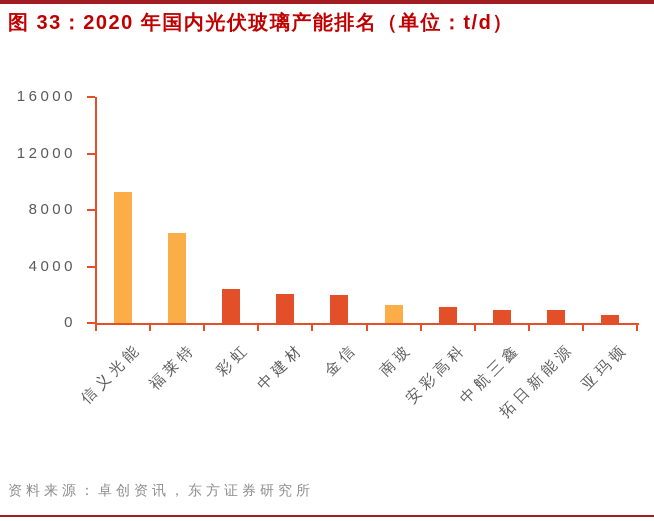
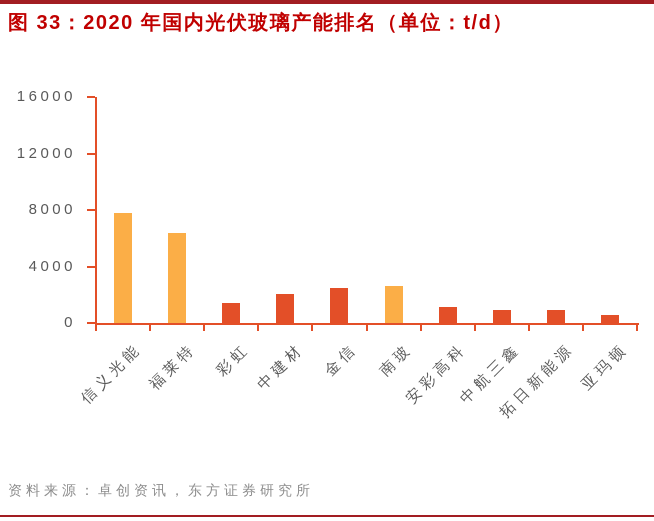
信义光能: 9300 -> 7800
彩虹: 2400 -> 1400
金信: 2000 -> 2500
南玻: 1300 -> 2600
